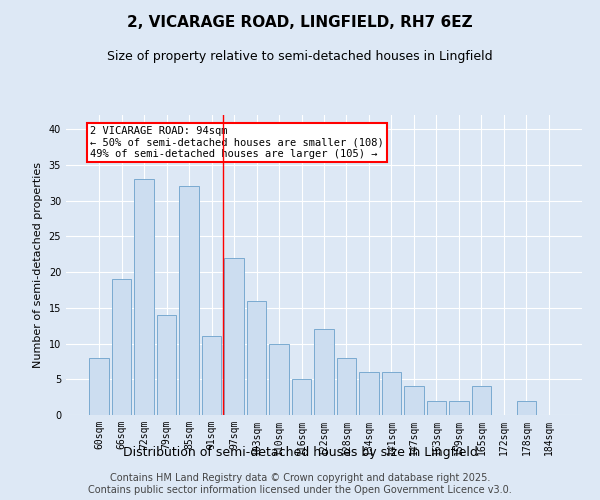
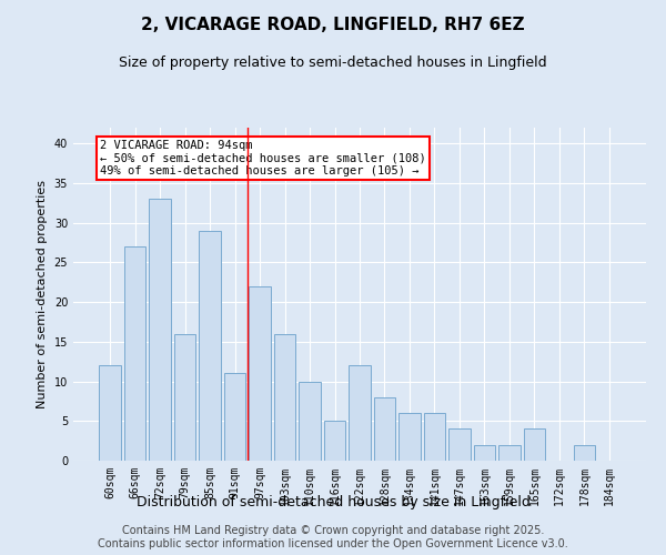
60sqm: 8 -> 12
66sqm: 19 -> 27
79sqm: 14 -> 16
85sqm: 32 -> 29
